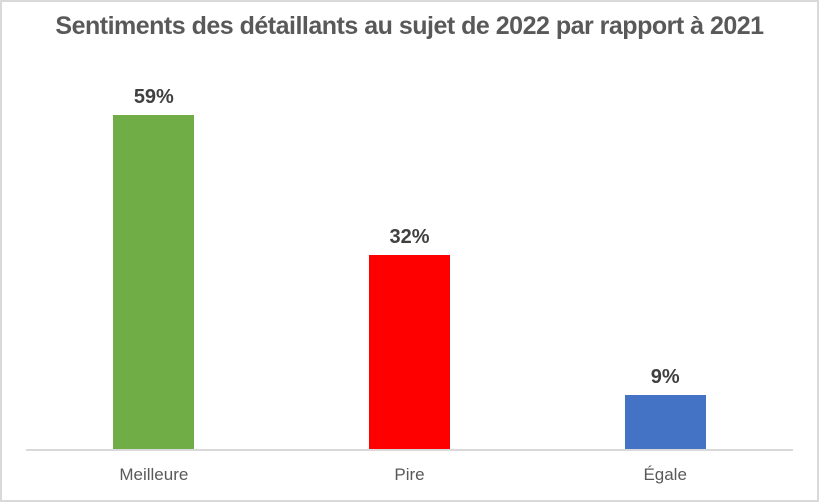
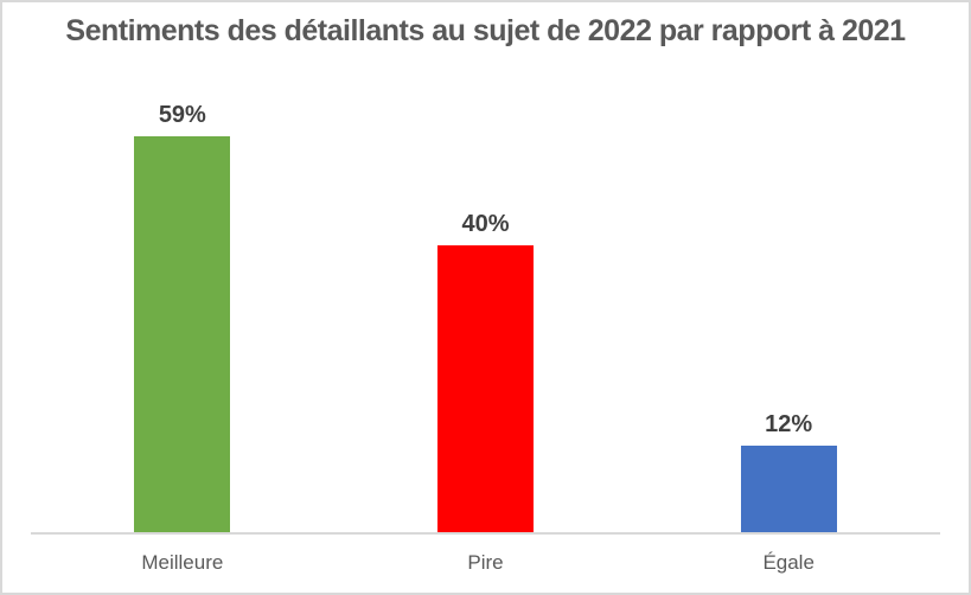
Pire: 32% -> 40%
Égale: 9% -> 12%
